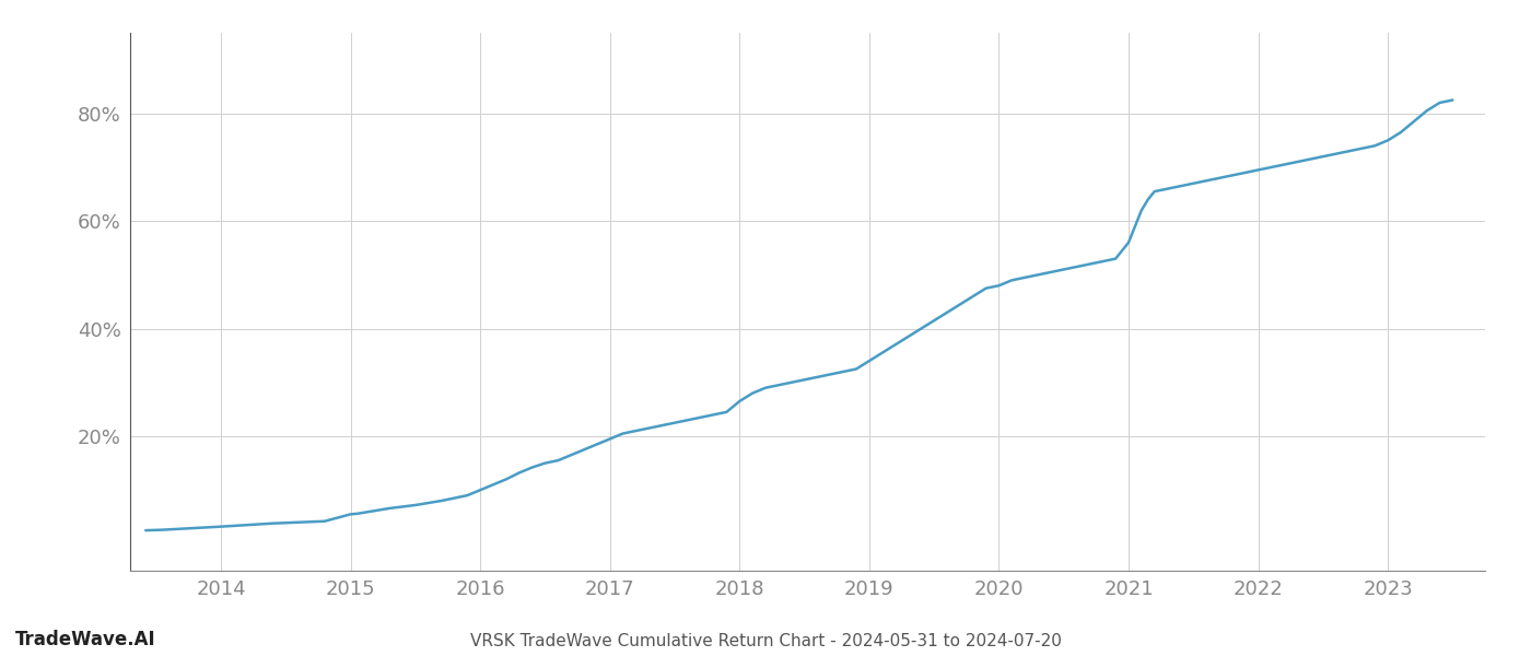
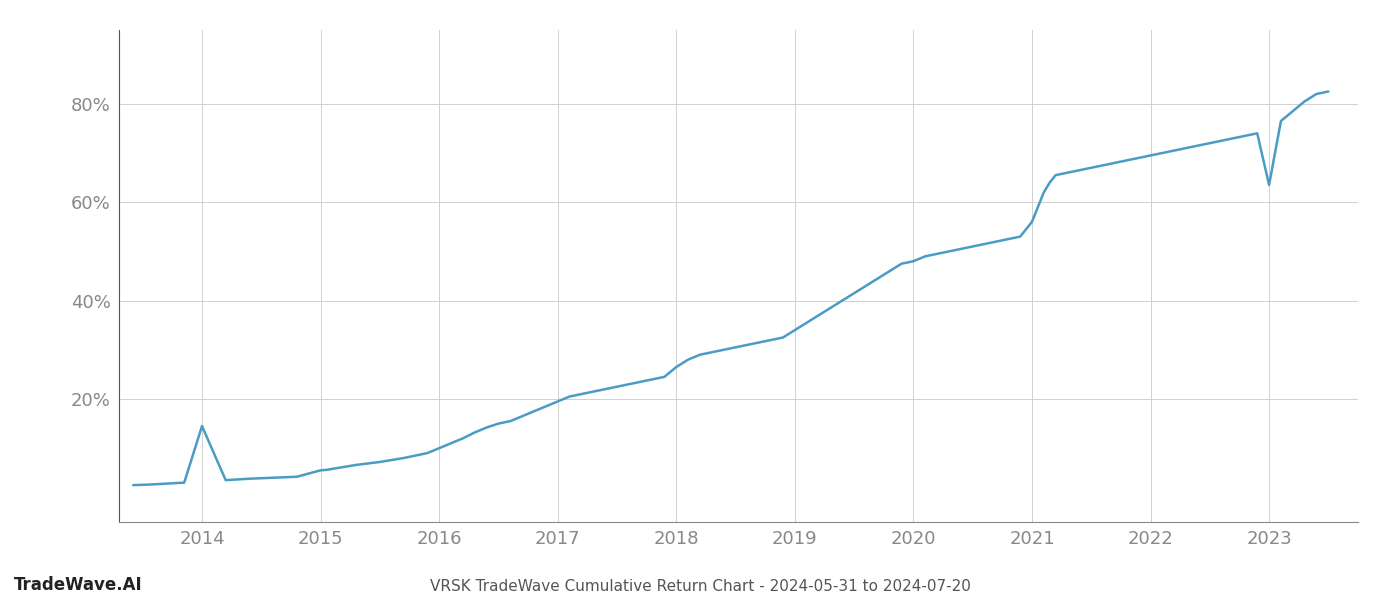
2014: 3.2% -> 14.5%
2023: 75.0% -> 63.5%
